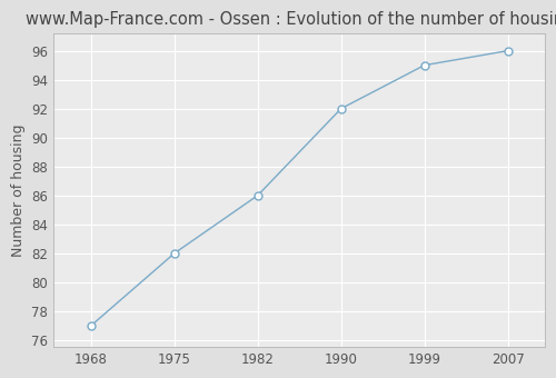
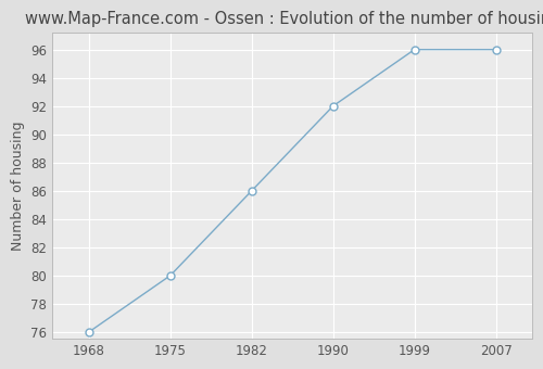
1968: 77 -> 76
1975: 82 -> 80
1999: 95 -> 96
